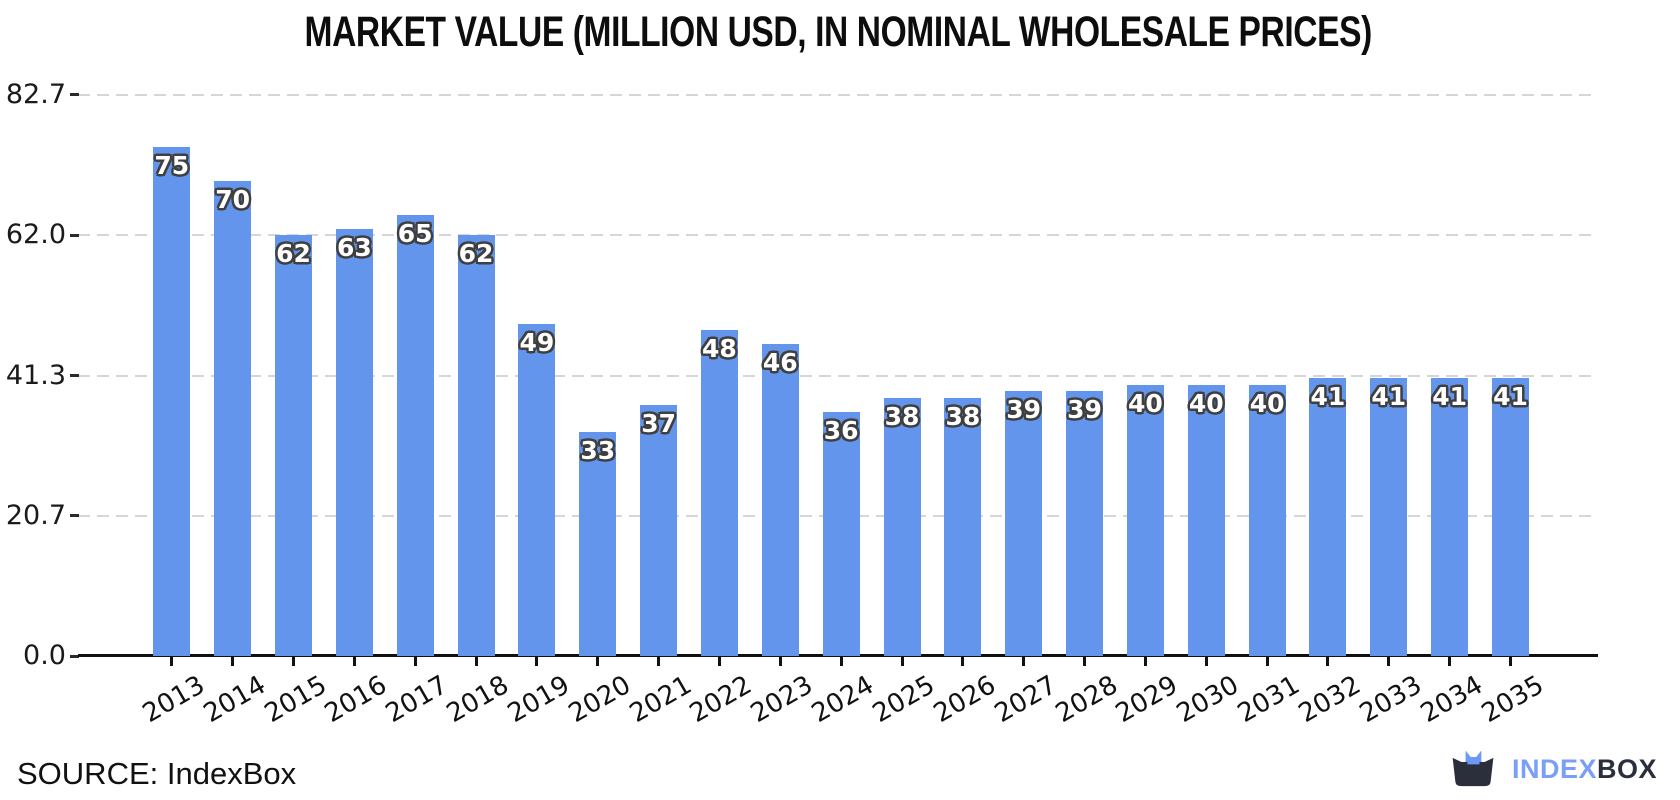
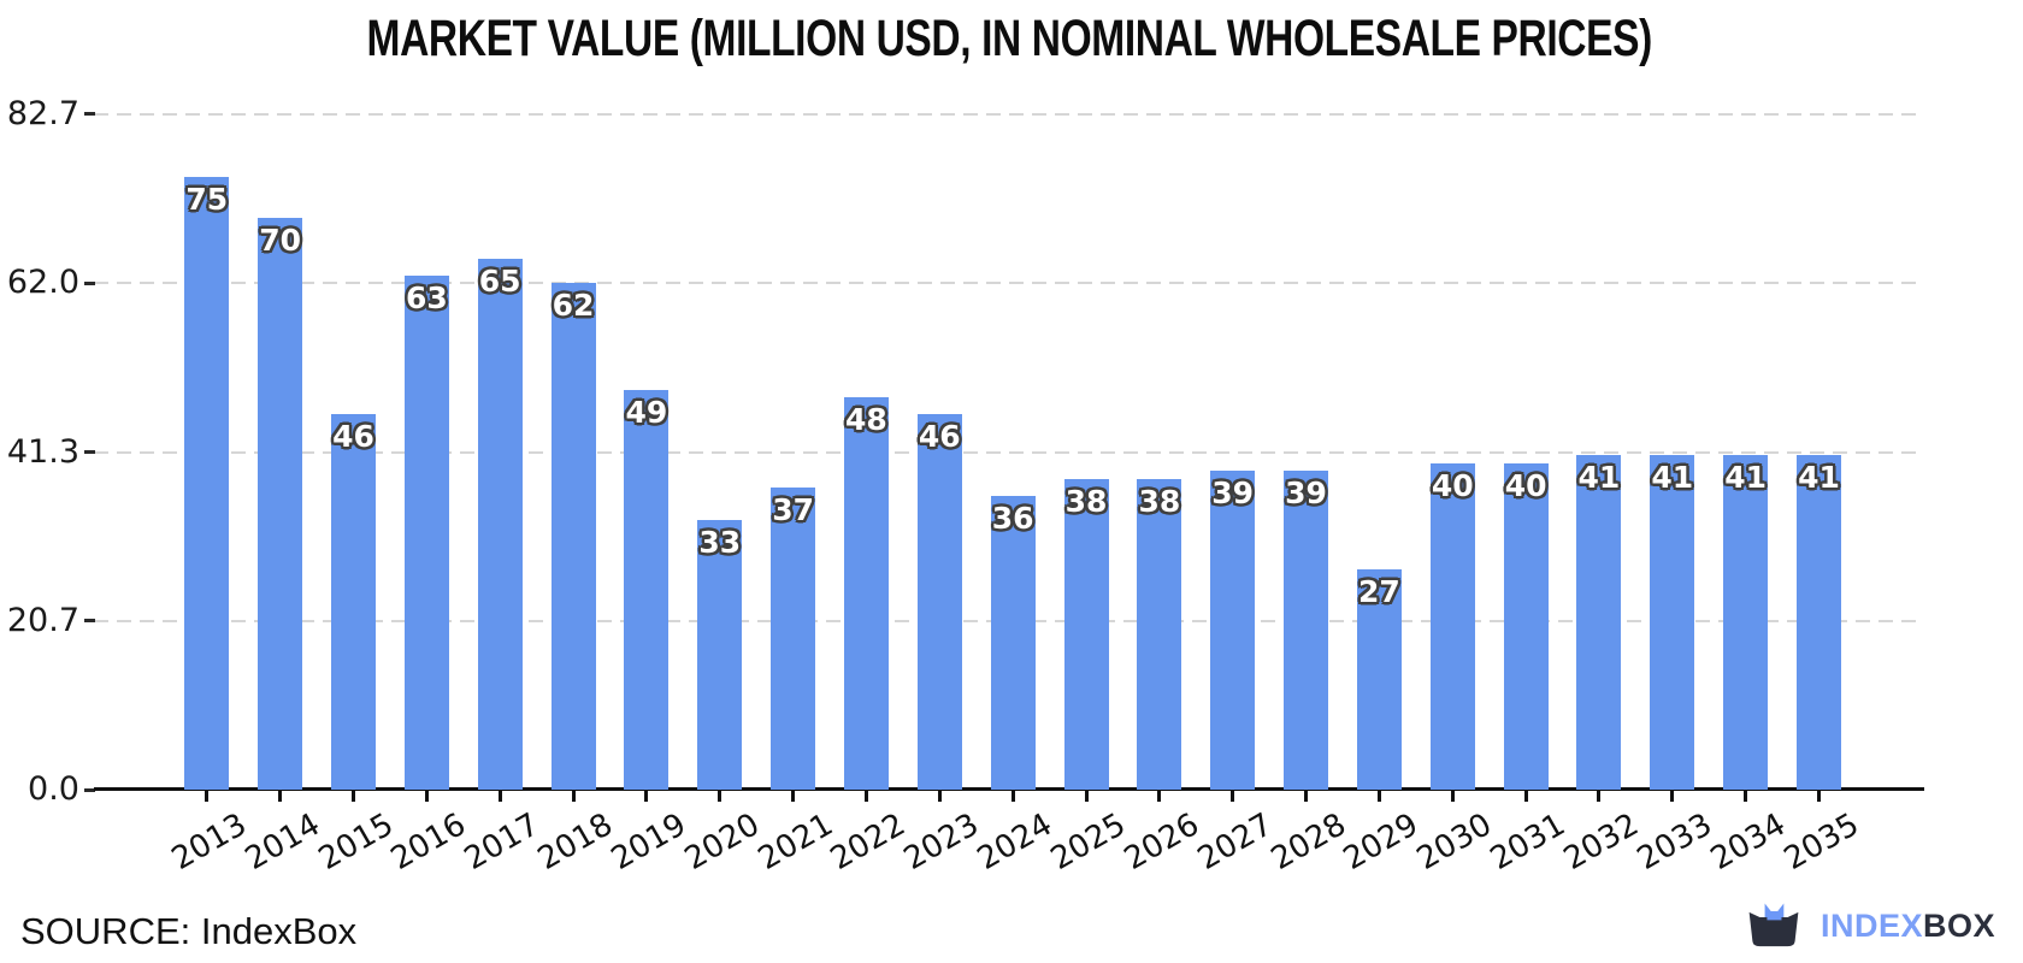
2015: 62 -> 46
2029: 40 -> 27
